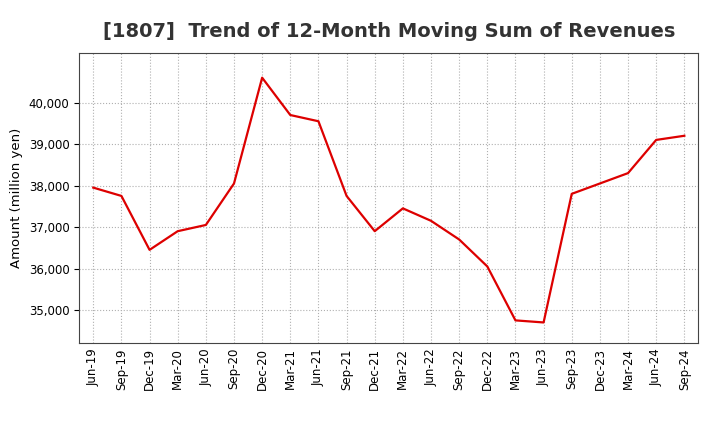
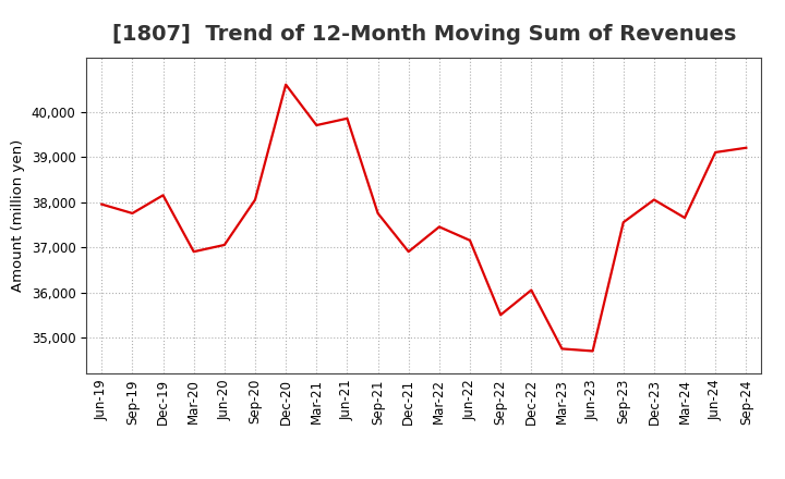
Dec-19: 36,450 -> 38,150
Jun-21: 39,550 -> 39,850
Sep-22: 36,700 -> 35,500
Sep-23: 37,800 -> 37,550
Mar-24: 38,300 -> 37,650
